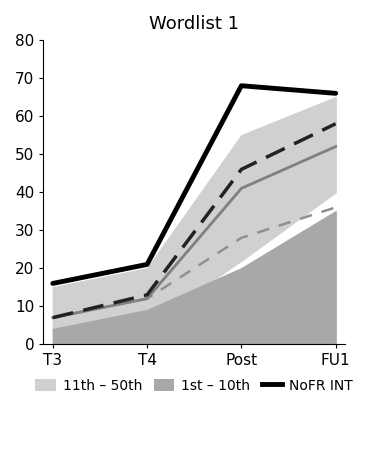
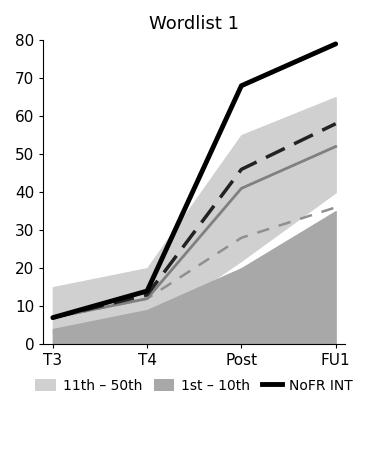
NoFR INT/T3: 16 -> 7
NoFR INT/T4: 21 -> 14
NoFR INT/FU1: 66 -> 79
